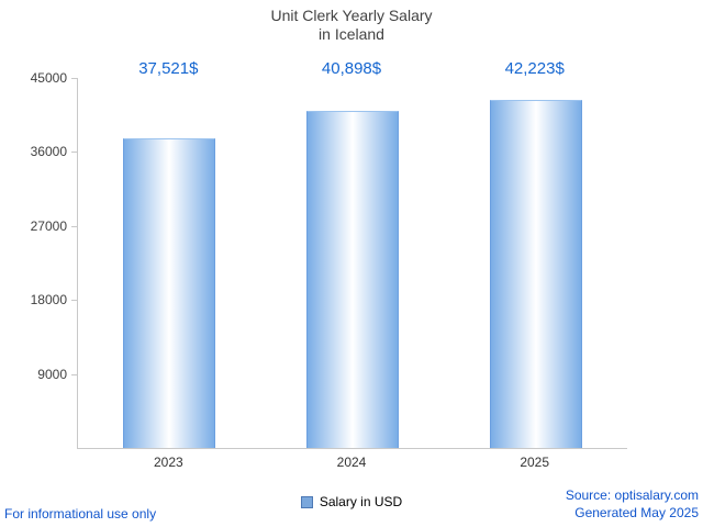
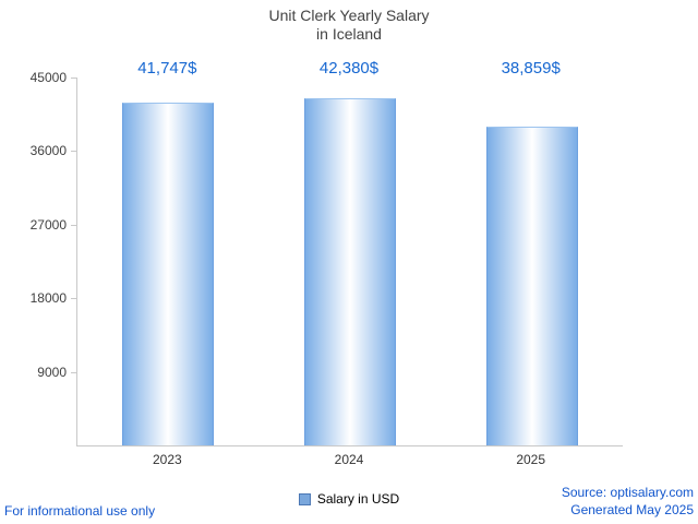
2023: 37,521 -> 41,747
2024: 40,898 -> 42,380
2025: 42,223 -> 38,859
